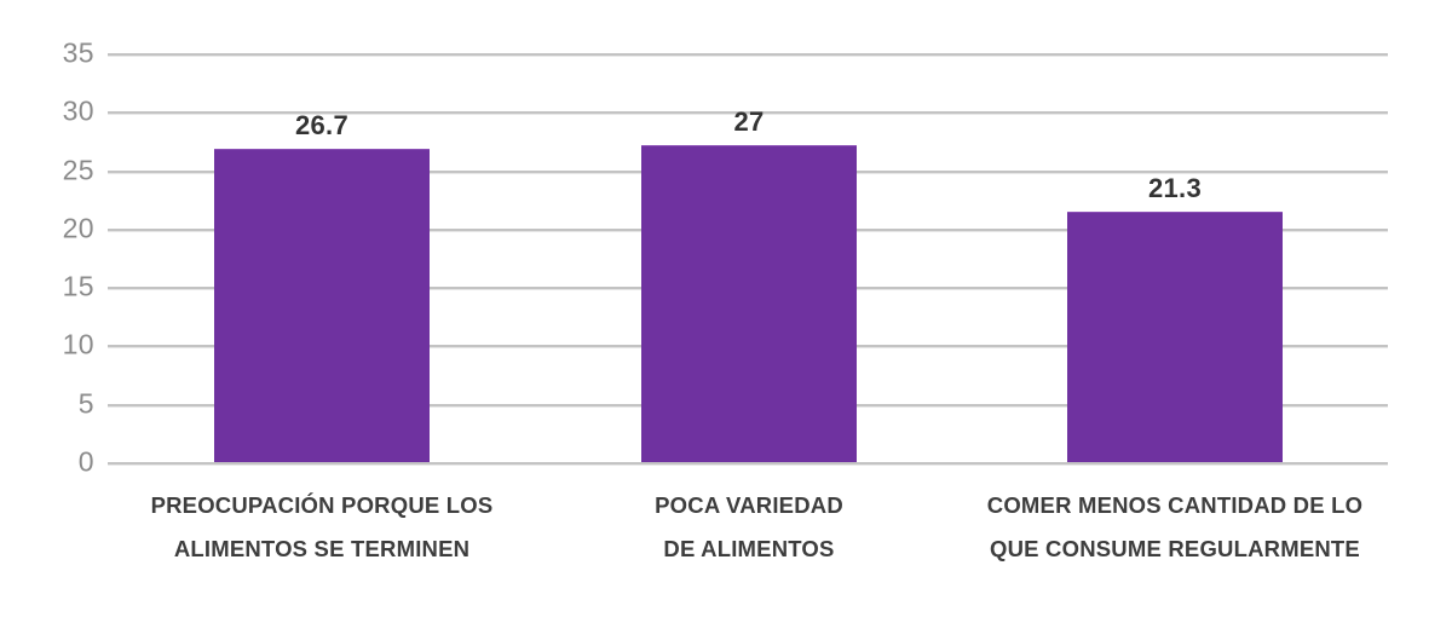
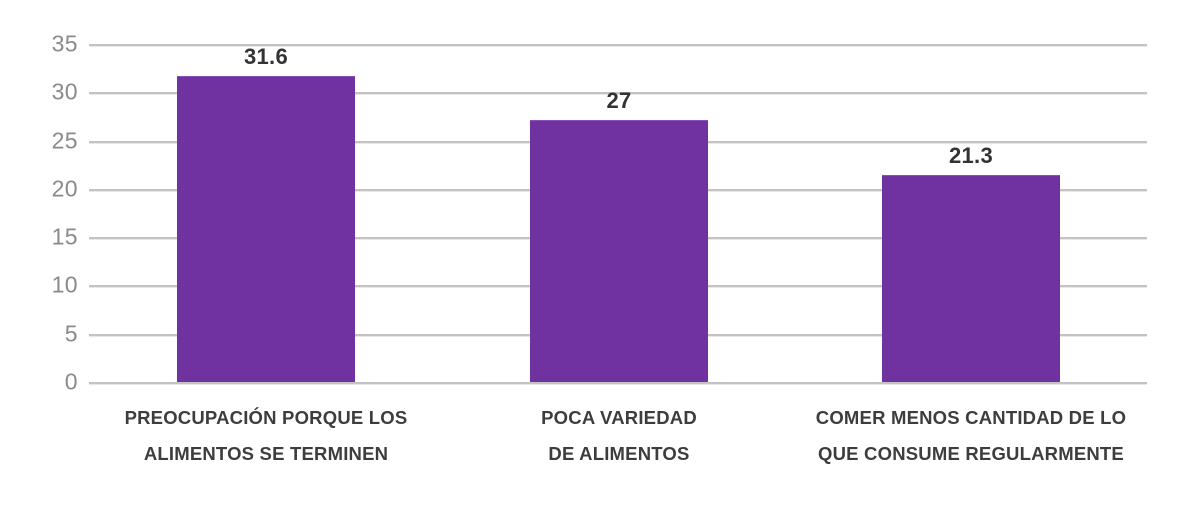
PREOCUPACIÓN PORQUE LOS ALIMENTOS SE TERMINEN: 26.7 -> 31.6
